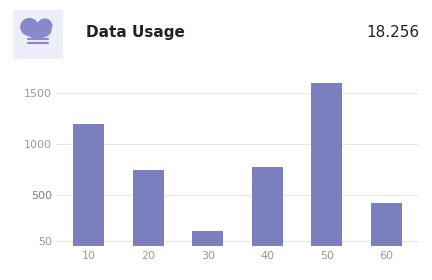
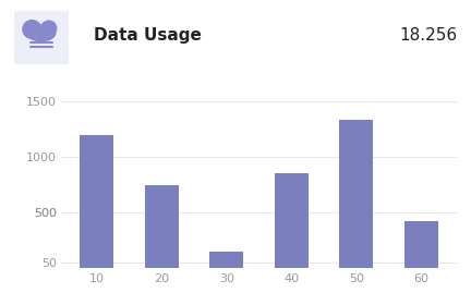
40: 780 -> 860
50: 1600 -> 1340
